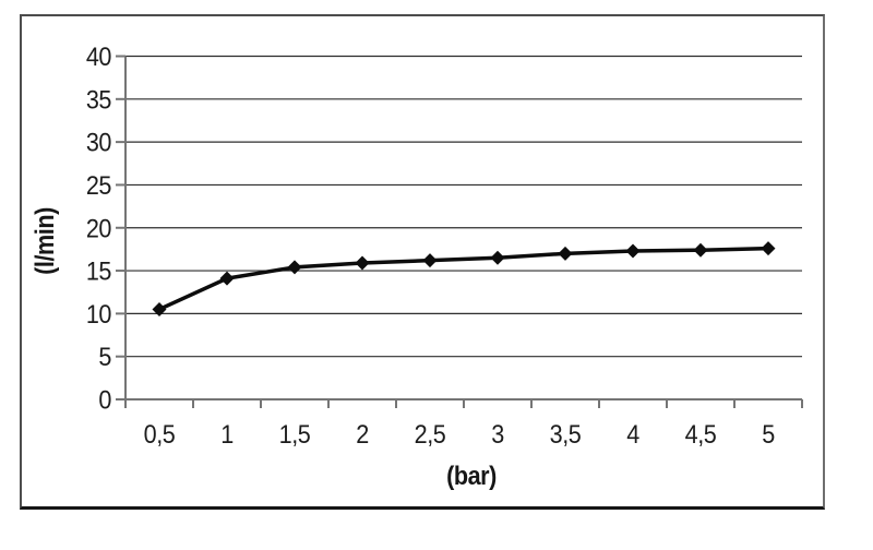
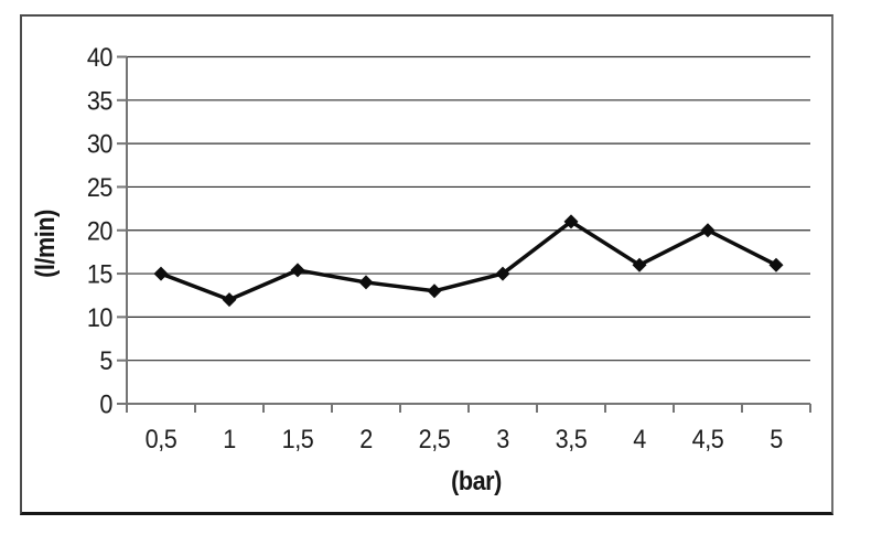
0,5: 10 -> 15
1: 14 -> 12
2: 16 -> 14
2,5: 16 -> 13
3: 16 -> 15
3,5: 17 -> 21
4: 17 -> 16
4,5: 17 -> 20
5: 18 -> 16
